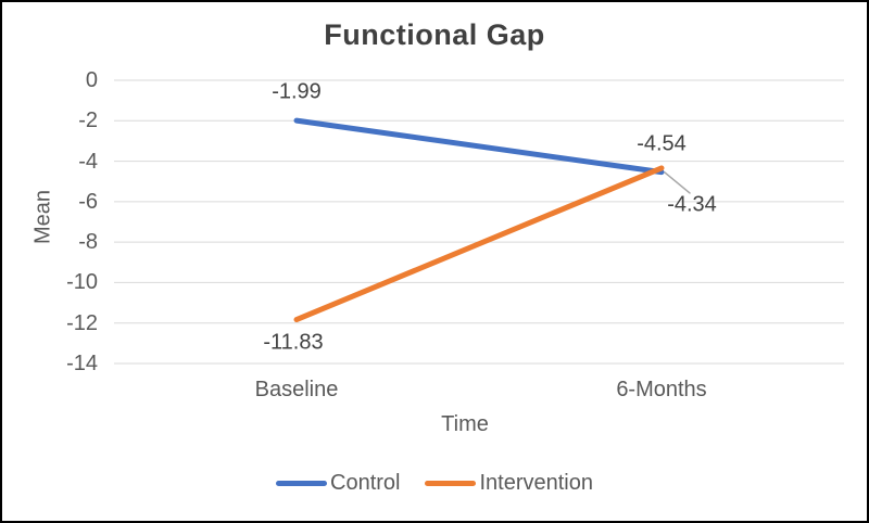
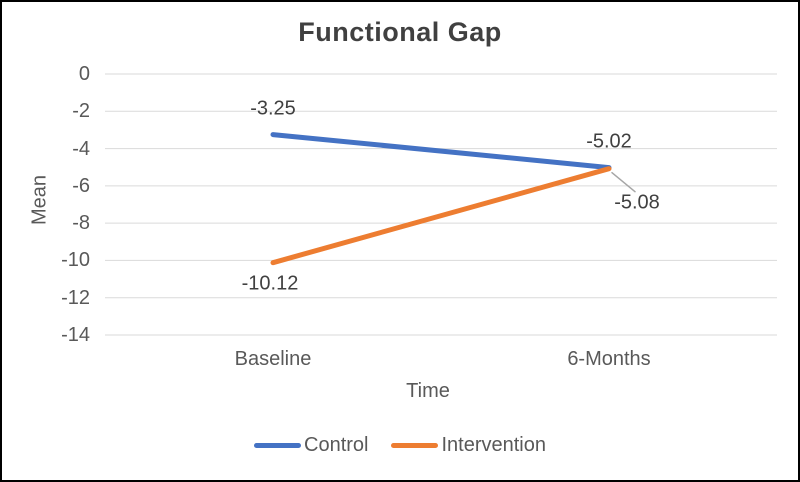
Control/Baseline: -1.99 -> -3.25
Intervention/Baseline: -11.83 -> -10.12
Control/6-Months: -4.54 -> -5.02
Intervention/6-Months: -4.34 -> -5.08
